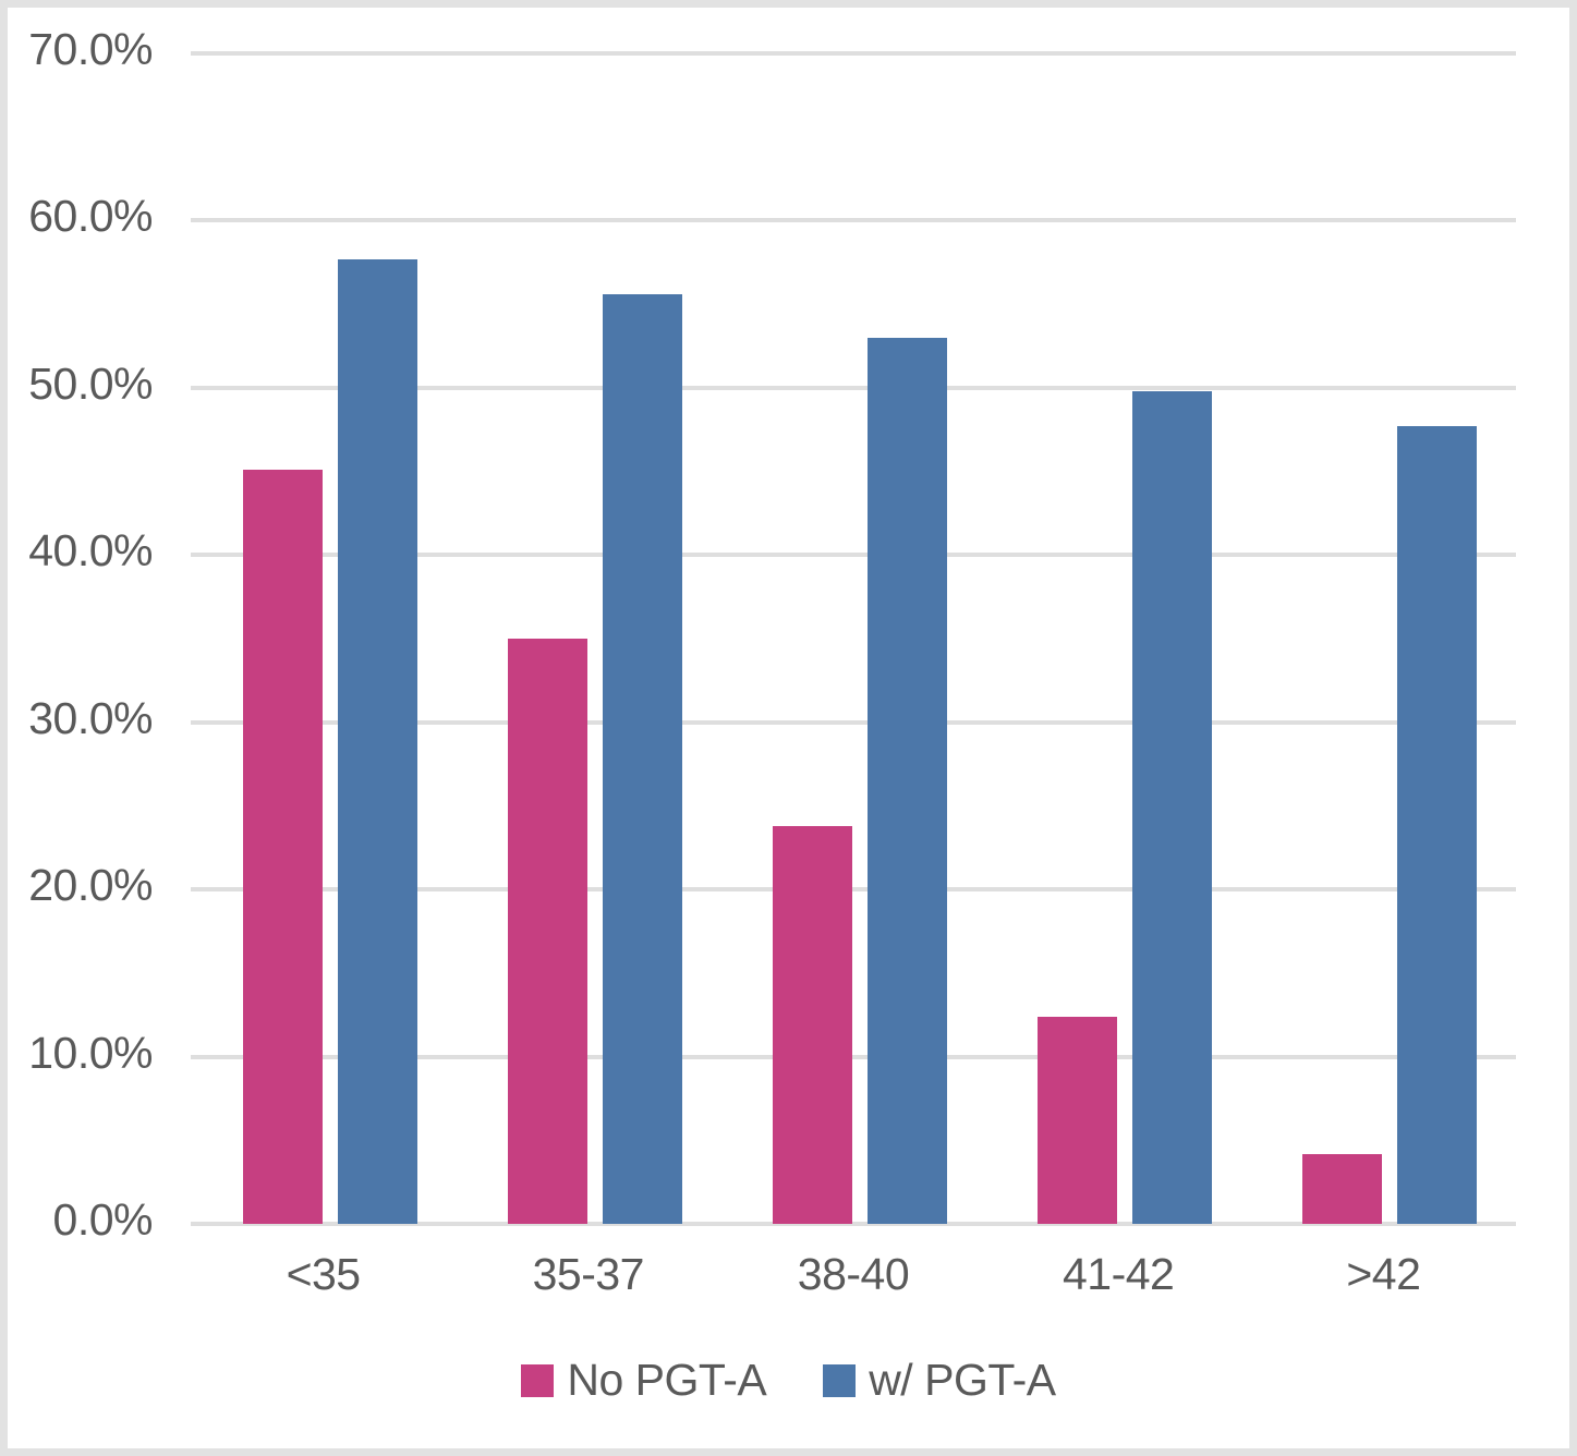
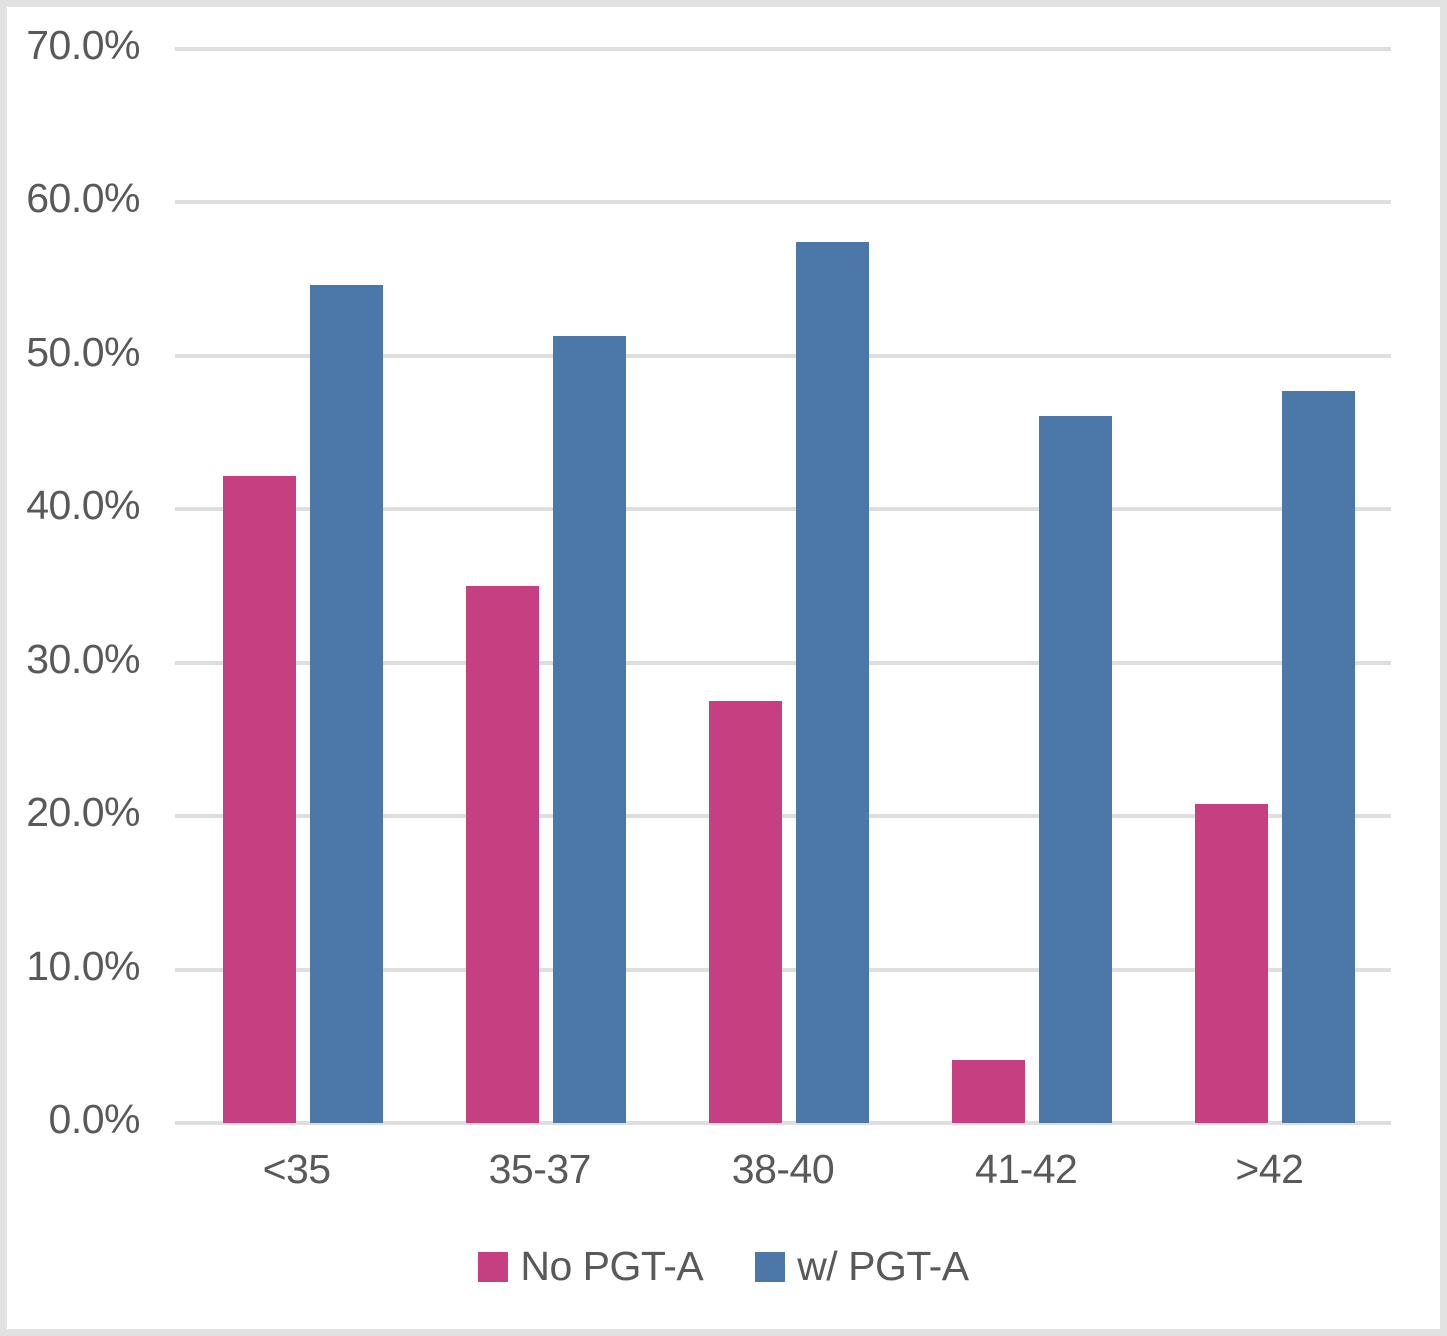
No PGT-A/<35: 45.1% -> 42.2%
w/ PGT-A/<35: 57.7% -> 54.6%
w/ PGT-A/35-37: 55.6% -> 51.3%
No PGT-A/38-40: 23.8% -> 27.5%
w/ PGT-A/38-40: 53.0% -> 57.4%
No PGT-A/41-42: 12.4% -> 4.1%
w/ PGT-A/41-42: 49.8% -> 46.1%
No PGT-A/>42: 4.2% -> 20.8%
